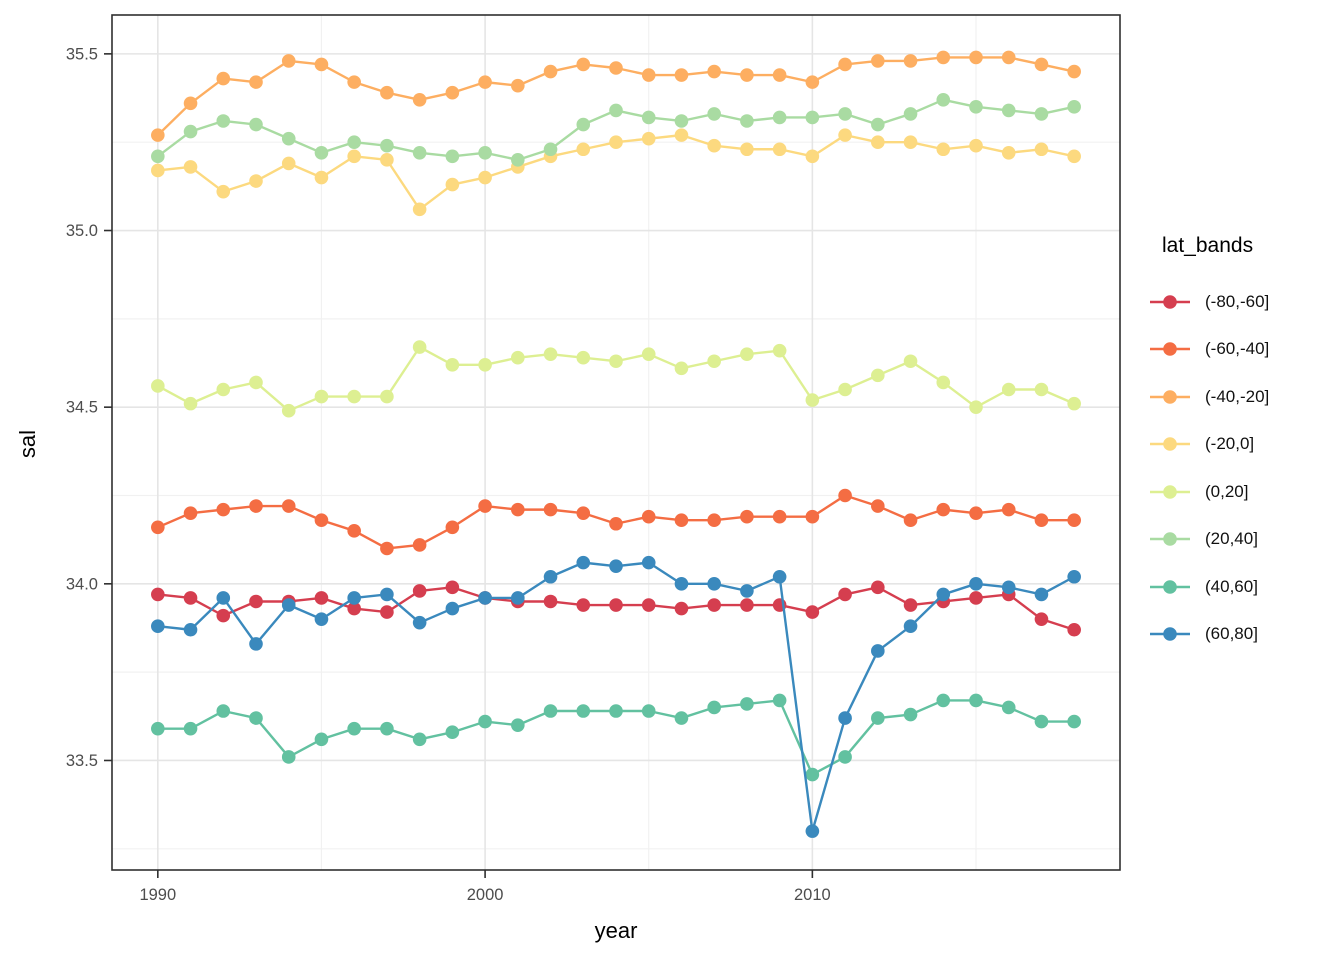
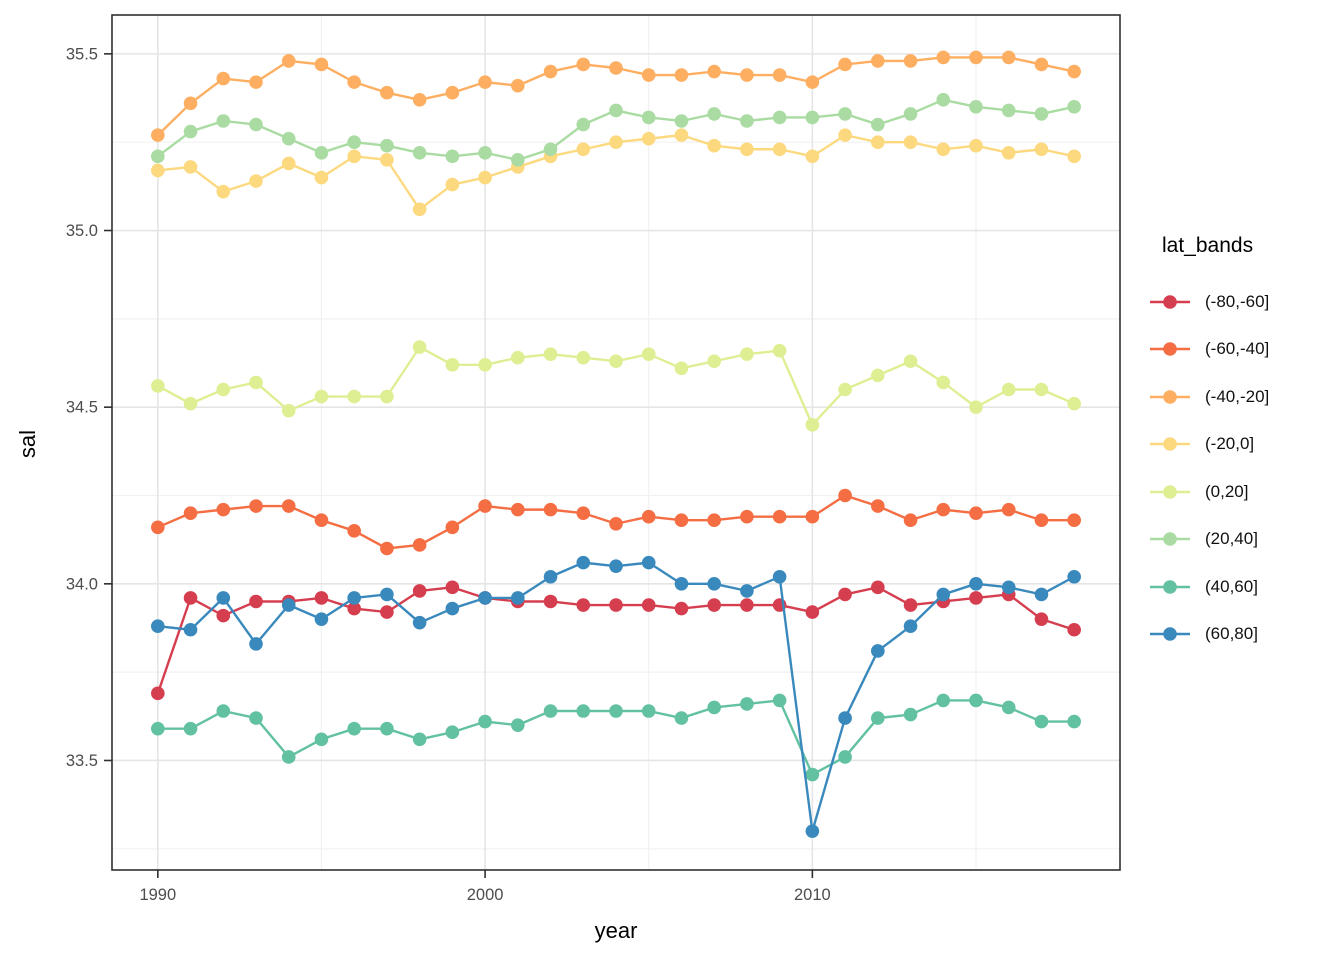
(-80,-60]/1990: 33.97 -> 33.69
(0,20]/2010: 34.52 -> 34.45
